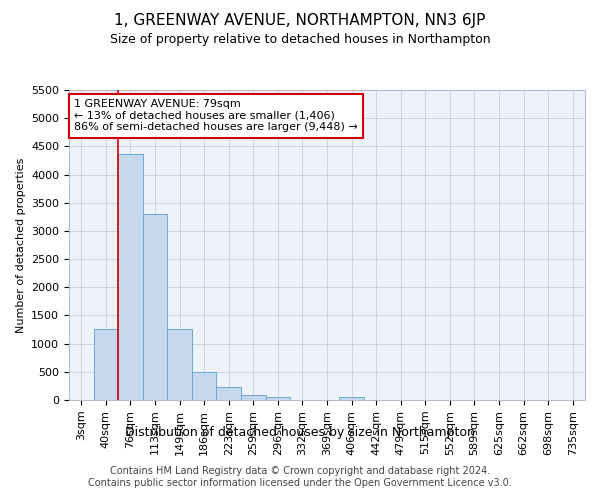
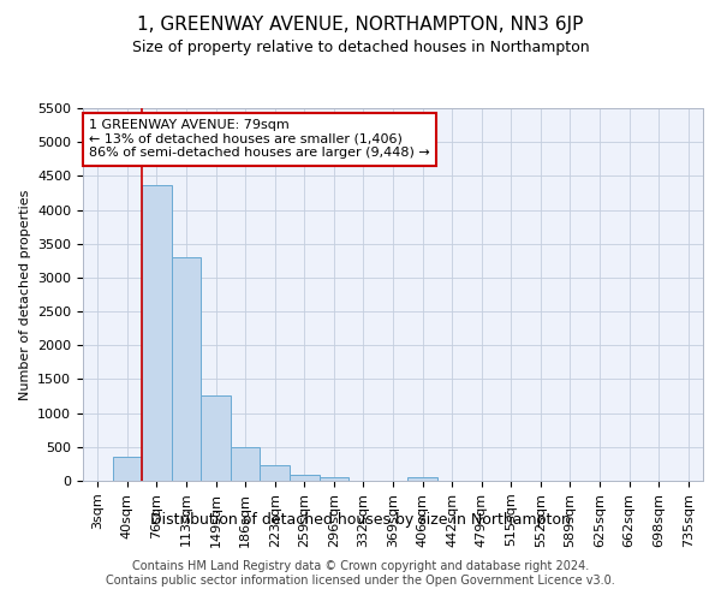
40sqm: 1260 -> 360
